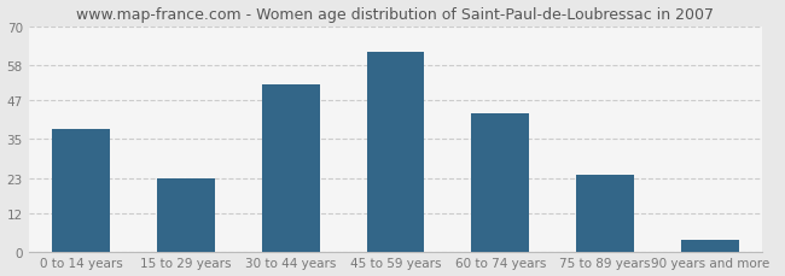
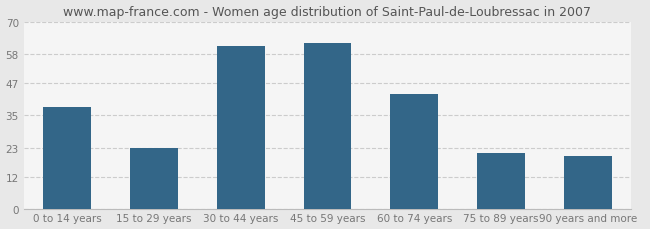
30 to 44 years: 52 -> 61
75 to 89 years: 24 -> 21
90 years and more: 4 -> 20
